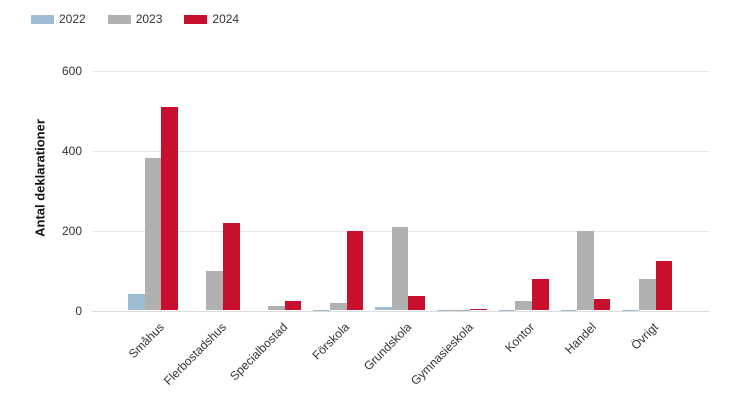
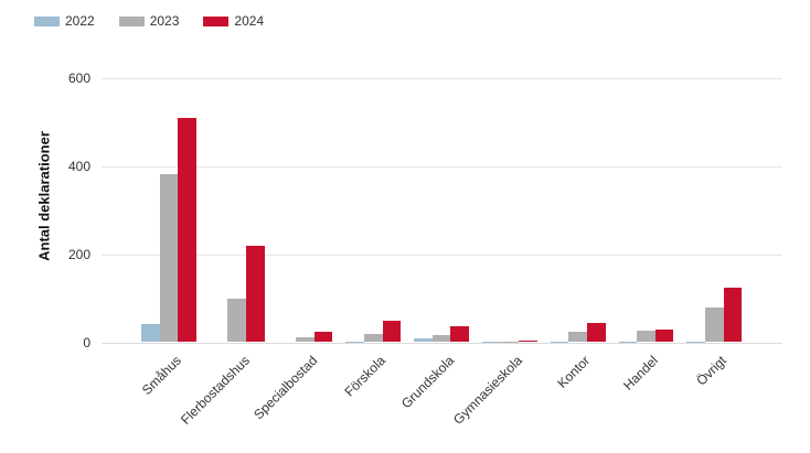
2024/Förskola: 200 -> 50
2023/Grundskola: 210 -> 20
2024/Kontor: 80 -> 40
2023/Handel: 200 -> 30
